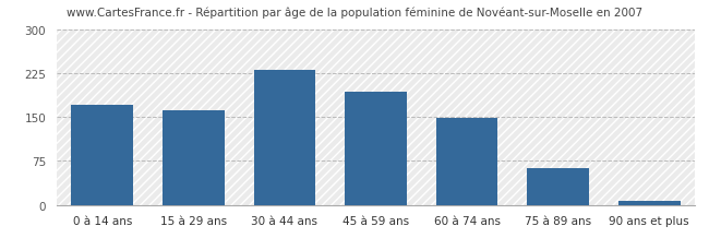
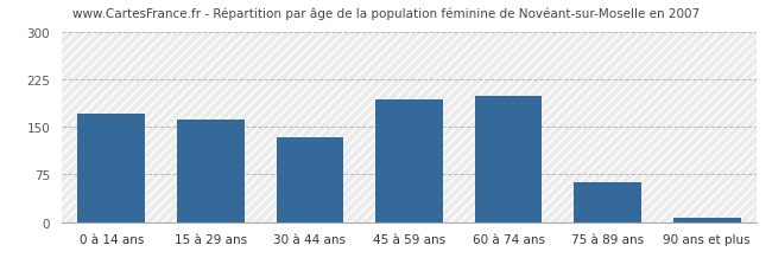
30 à 44 ans: 230 -> 134
60 à 74 ans: 149 -> 198
